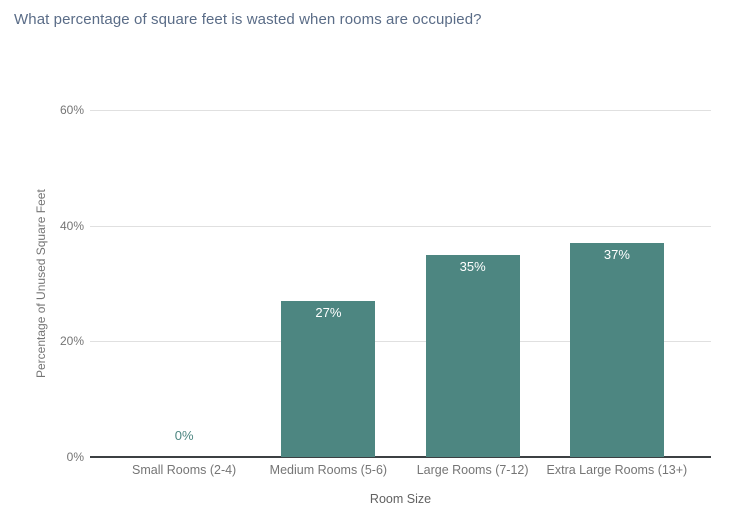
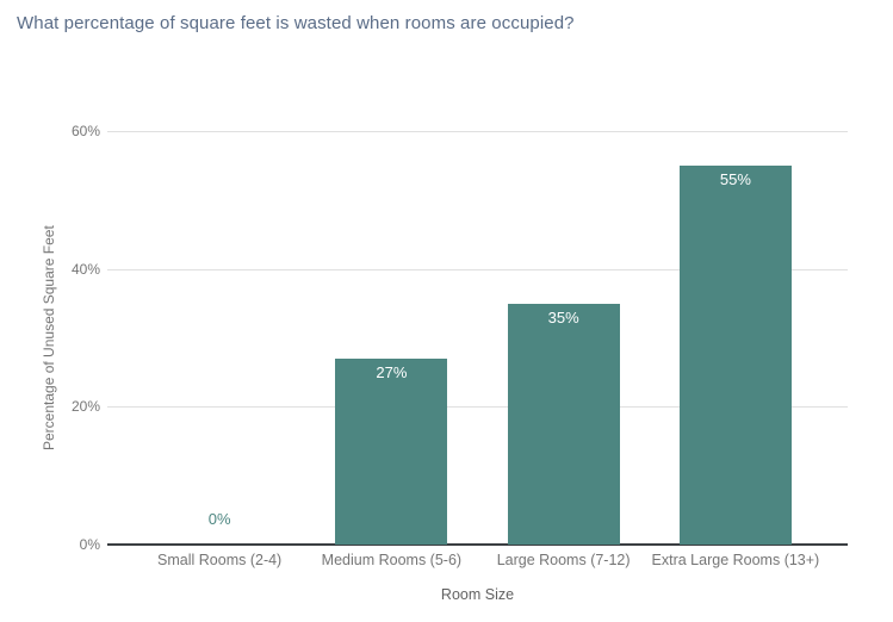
Extra Large Rooms (13+): 37% -> 55%
